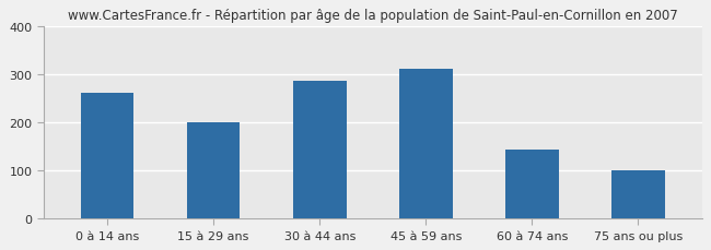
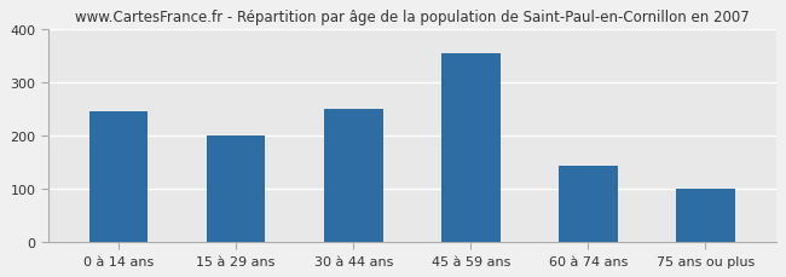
0 à 14 ans: 262 -> 245
30 à 44 ans: 288 -> 250
45 à 59 ans: 312 -> 355
